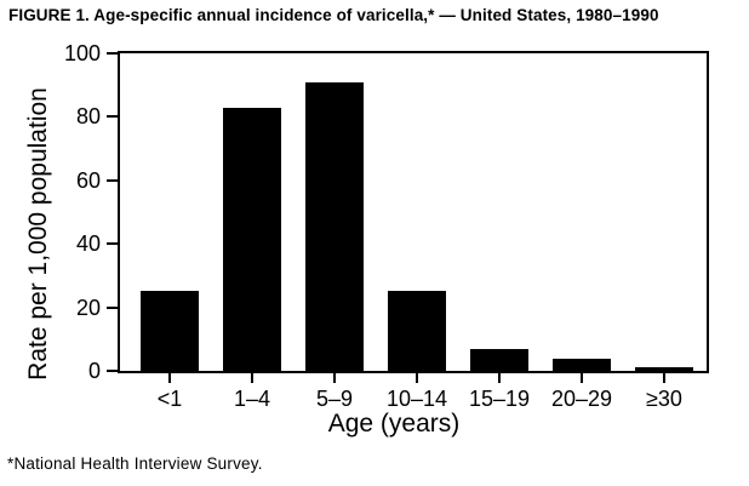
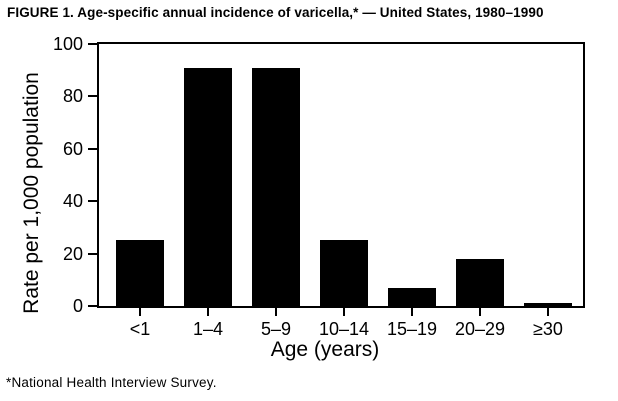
1–4: 83 -> 91
20–29: 4 -> 18
